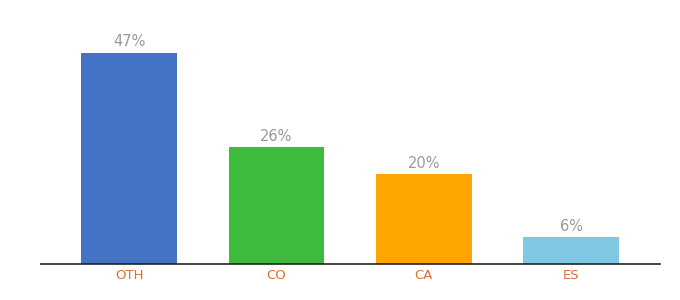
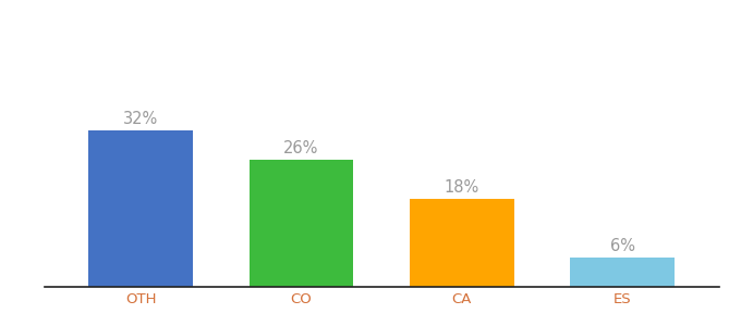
OTH: 47% -> 32%
CA: 20% -> 18%
